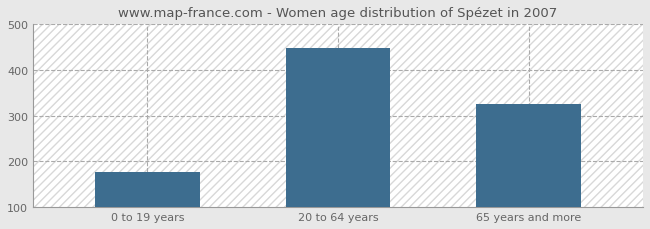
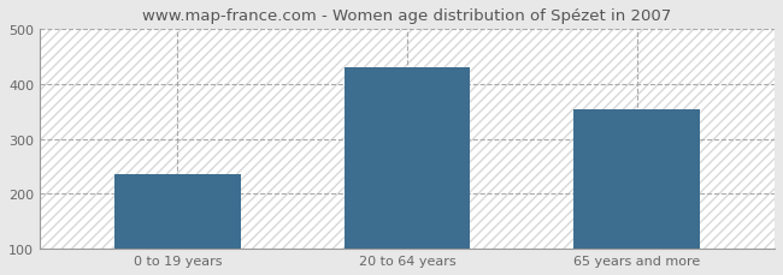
0 to 19 years: 178 -> 235
20 to 64 years: 449 -> 430
65 years and more: 325 -> 355
